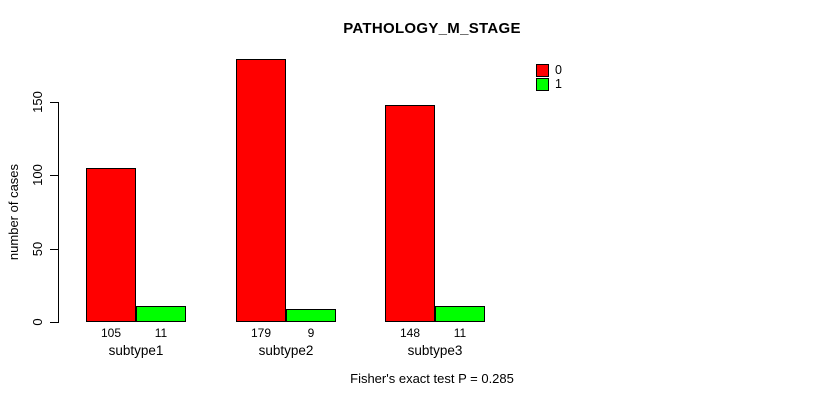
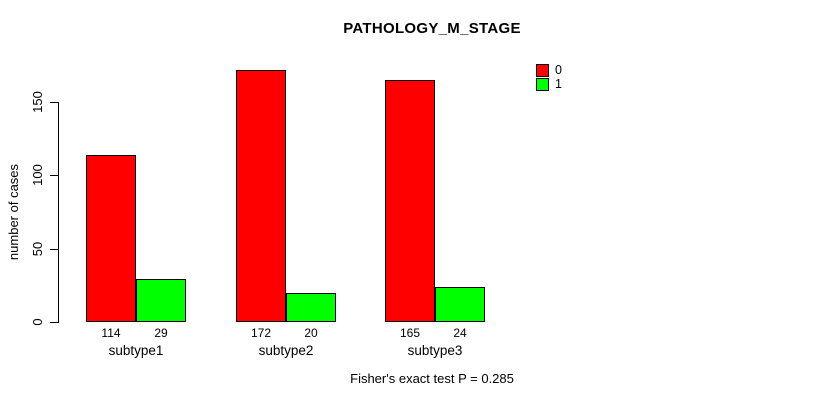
0/subtype1: 105 -> 114
1/subtype1: 11 -> 29
0/subtype2: 179 -> 172
1/subtype2: 9 -> 20
0/subtype3: 148 -> 165
1/subtype3: 11 -> 24
